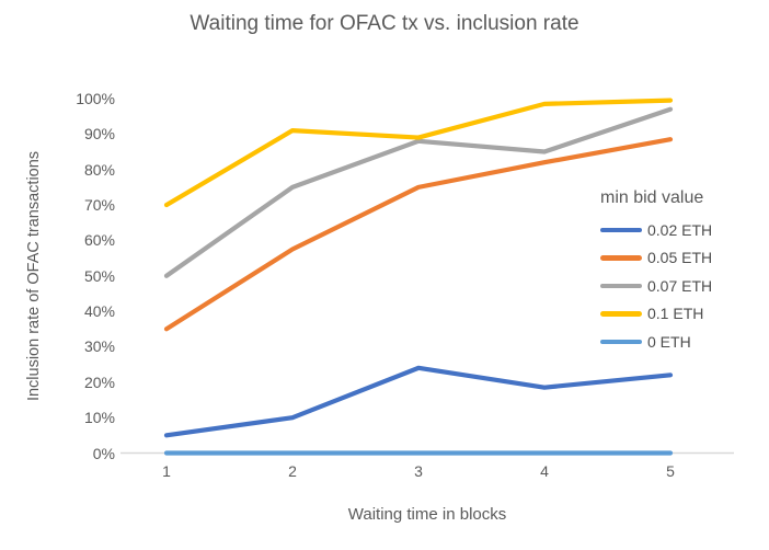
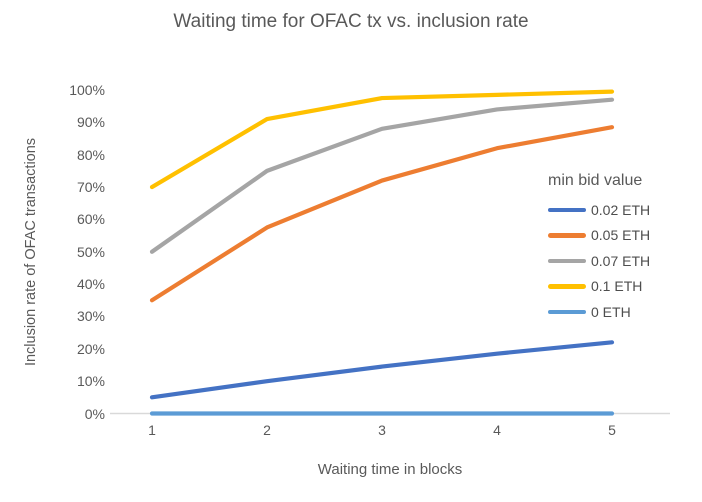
0.02 ETH/3: 24% -> 14%
0.05 ETH/3: 75% -> 72%
0.1 ETH/3: 89% -> 98%
0.07 ETH/4: 85% -> 94%
